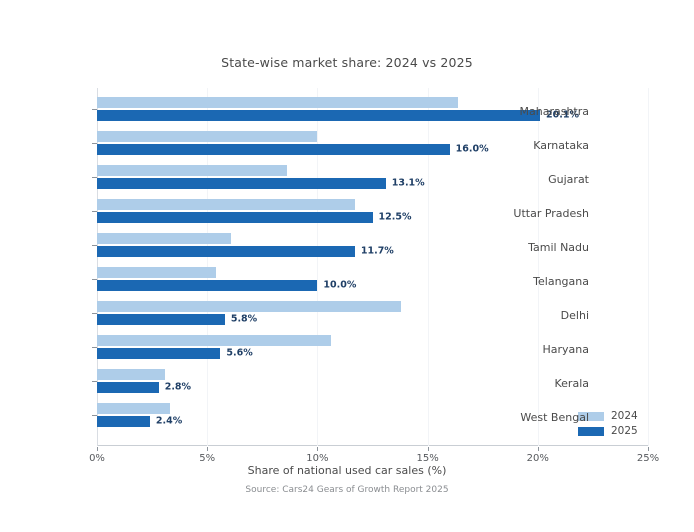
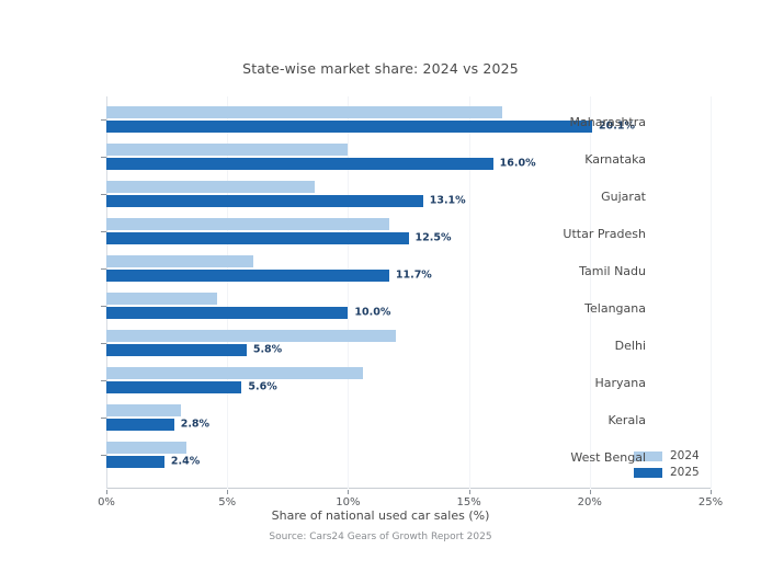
2024/Telangana: 5.4% -> 4.6%
2024/Delhi: 13.8% -> 12.0%
